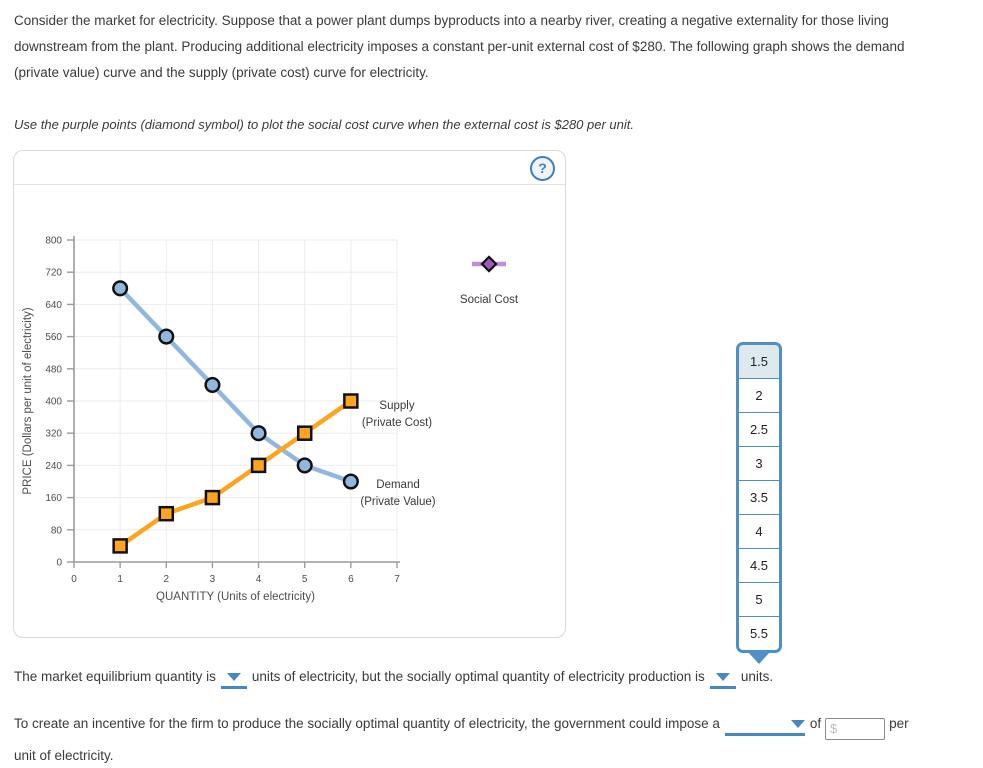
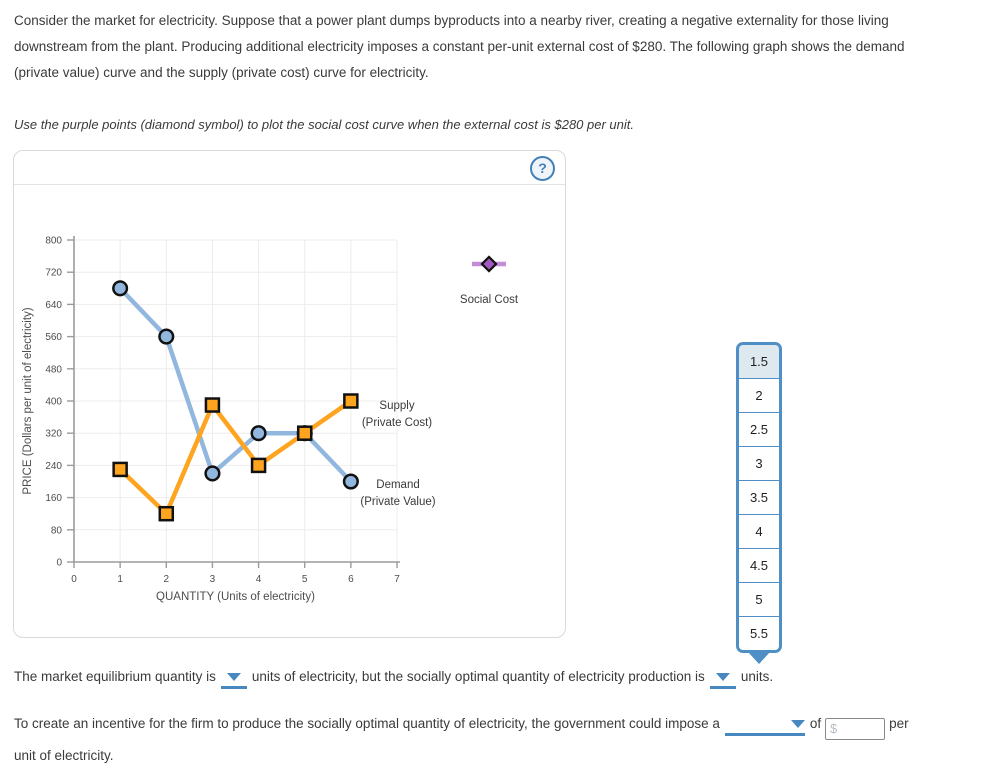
Supply (Private Cost)/1: 40 -> 230
Demand (Private Value)/3: 440 -> 220
Supply (Private Cost)/3: 160 -> 390
Demand (Private Value)/5: 240 -> 320
